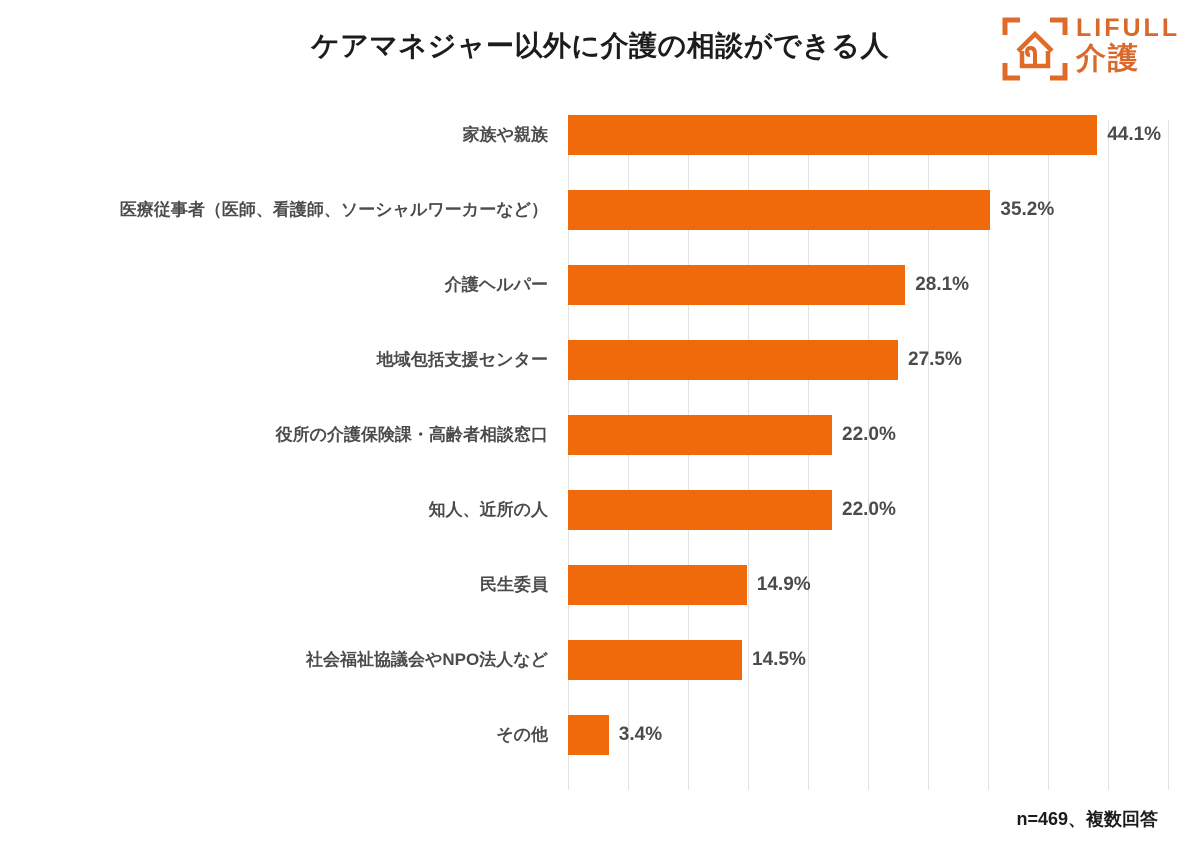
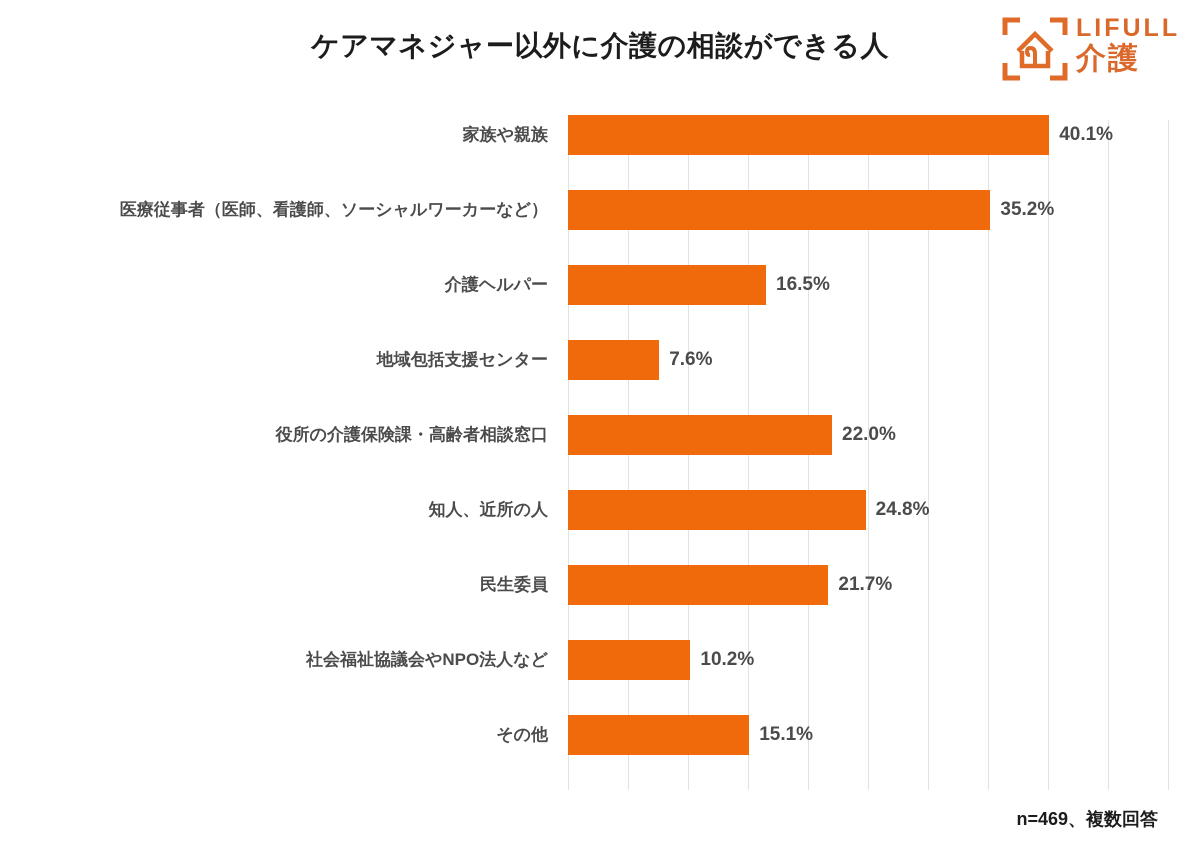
家族や親族: 44.1% -> 40.1%
介護ヘルパー: 28.1% -> 16.5%
地域包括支援センター: 27.5% -> 7.6%
知人、近所の人: 22.0% -> 24.8%
民生委員: 14.9% -> 21.7%
社会福祉協議会やNPO法人など: 14.5% -> 10.2%
その他: 3.4% -> 15.1%
